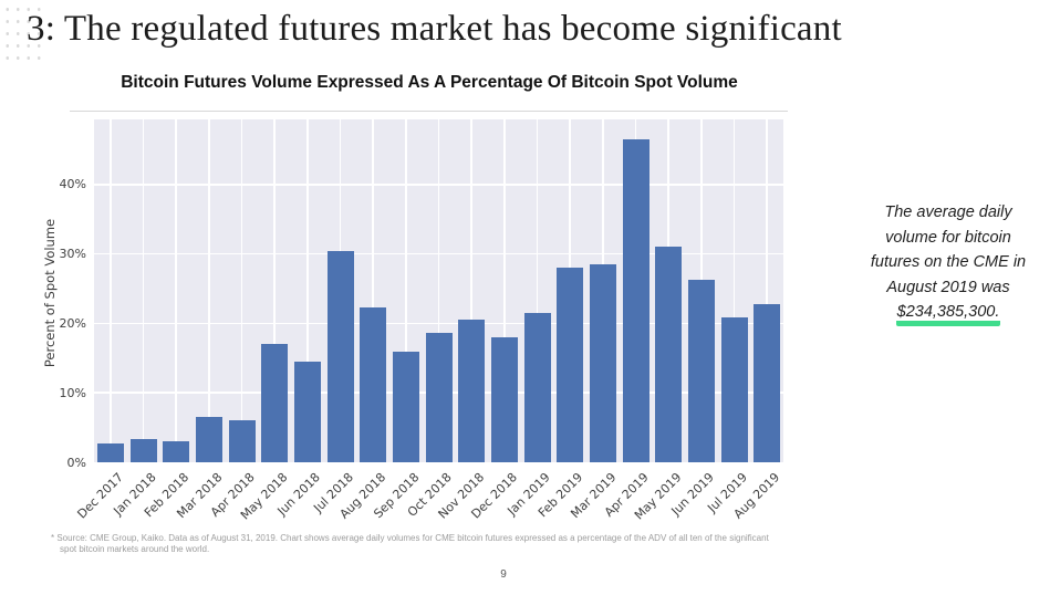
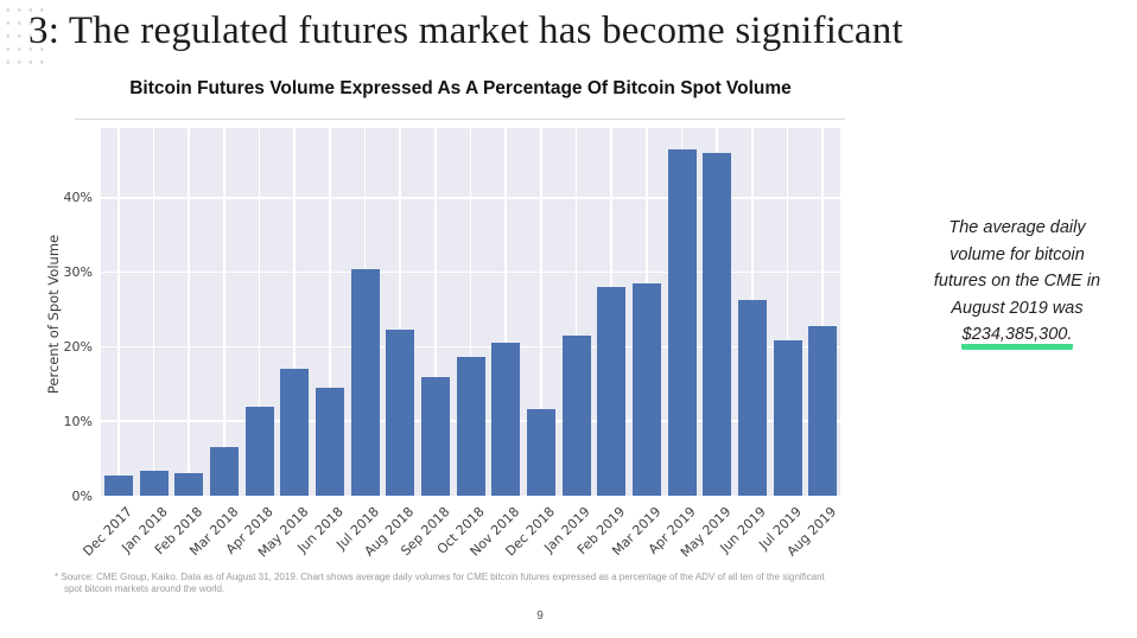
Apr 2018: 6% -> 12%
Dec 2018: 18% -> 12%
May 2019: 31% -> 46%
